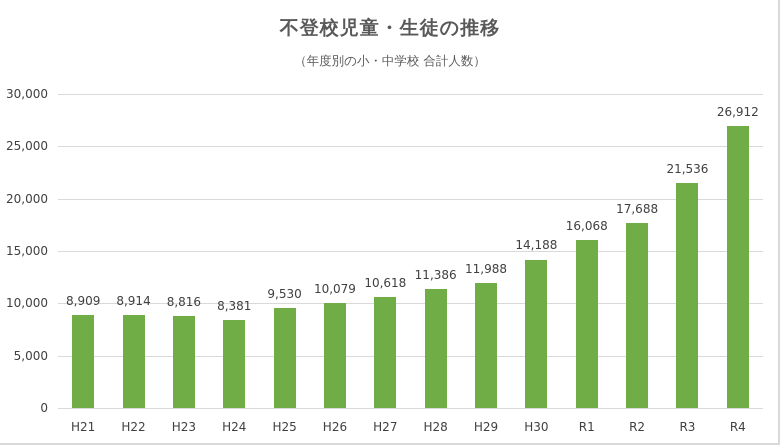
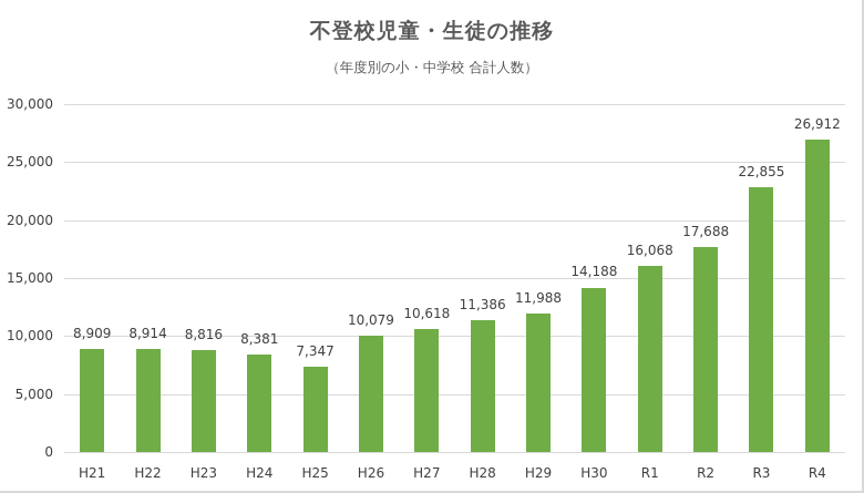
H25: 9,530 -> 7,347
R3: 21,536 -> 22,855
